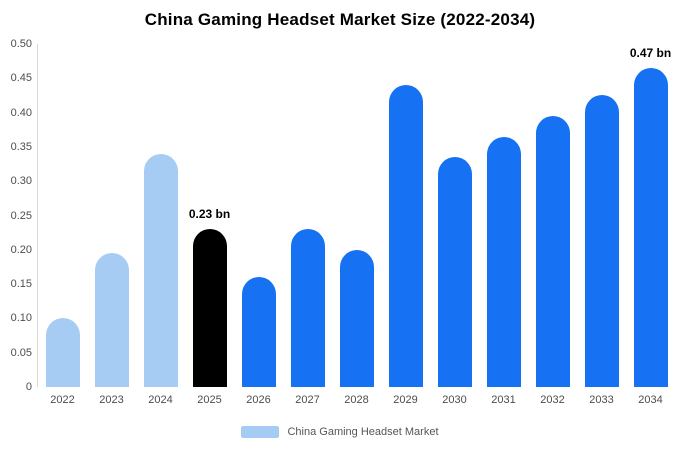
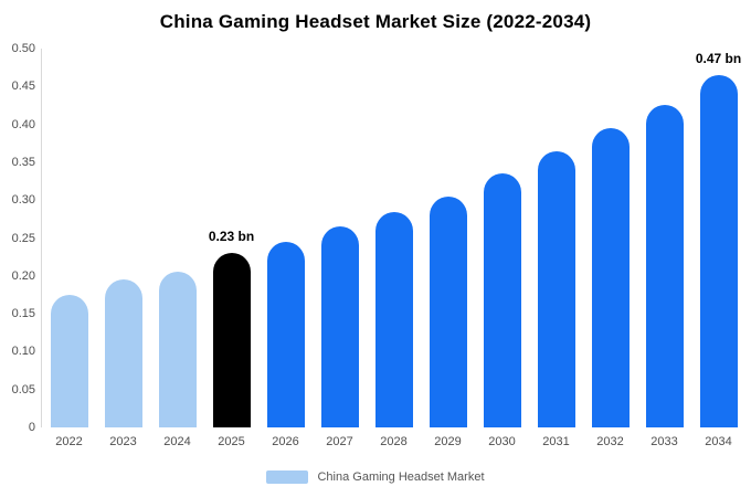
2022: 0.10 -> 0.17
2024: 0.34 -> 0.20
2026: 0.16 -> 0.24
2027: 0.23 -> 0.27
2028: 0.20 -> 0.28
2029: 0.44 -> 0.30
